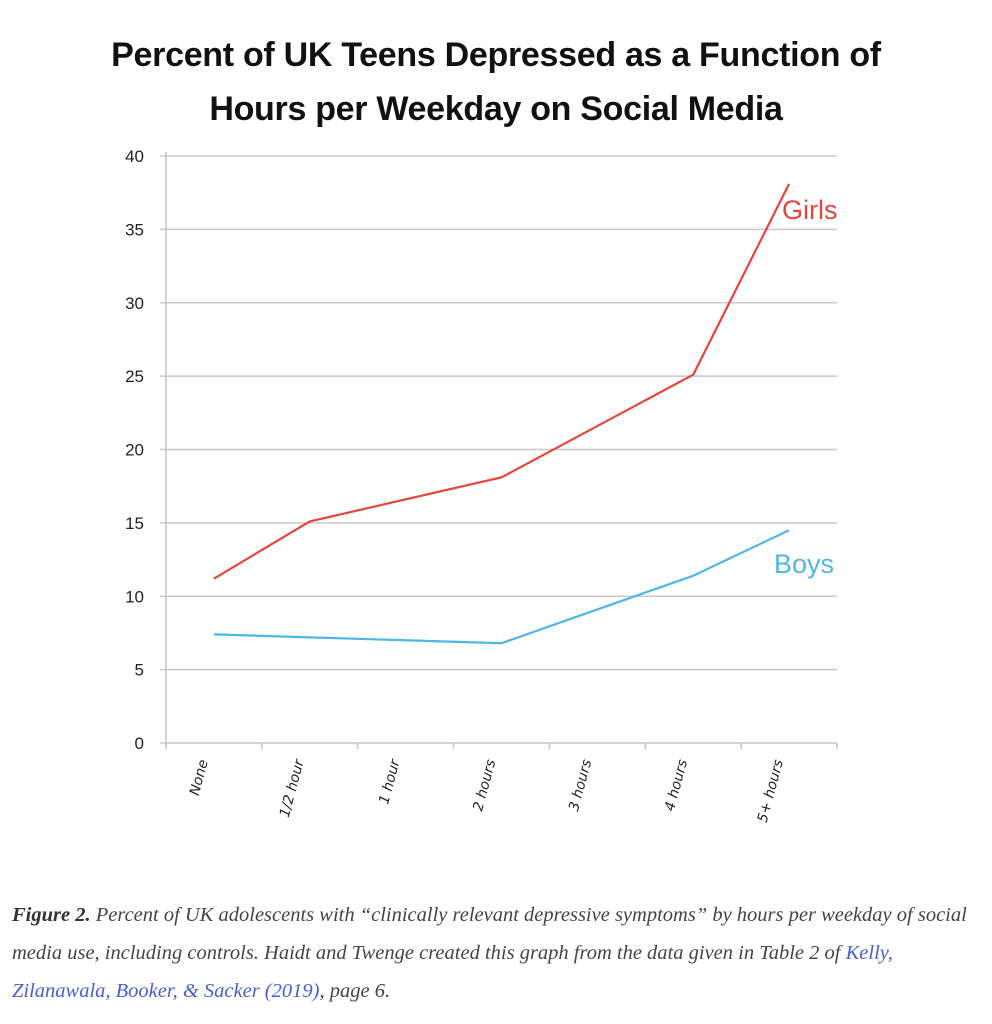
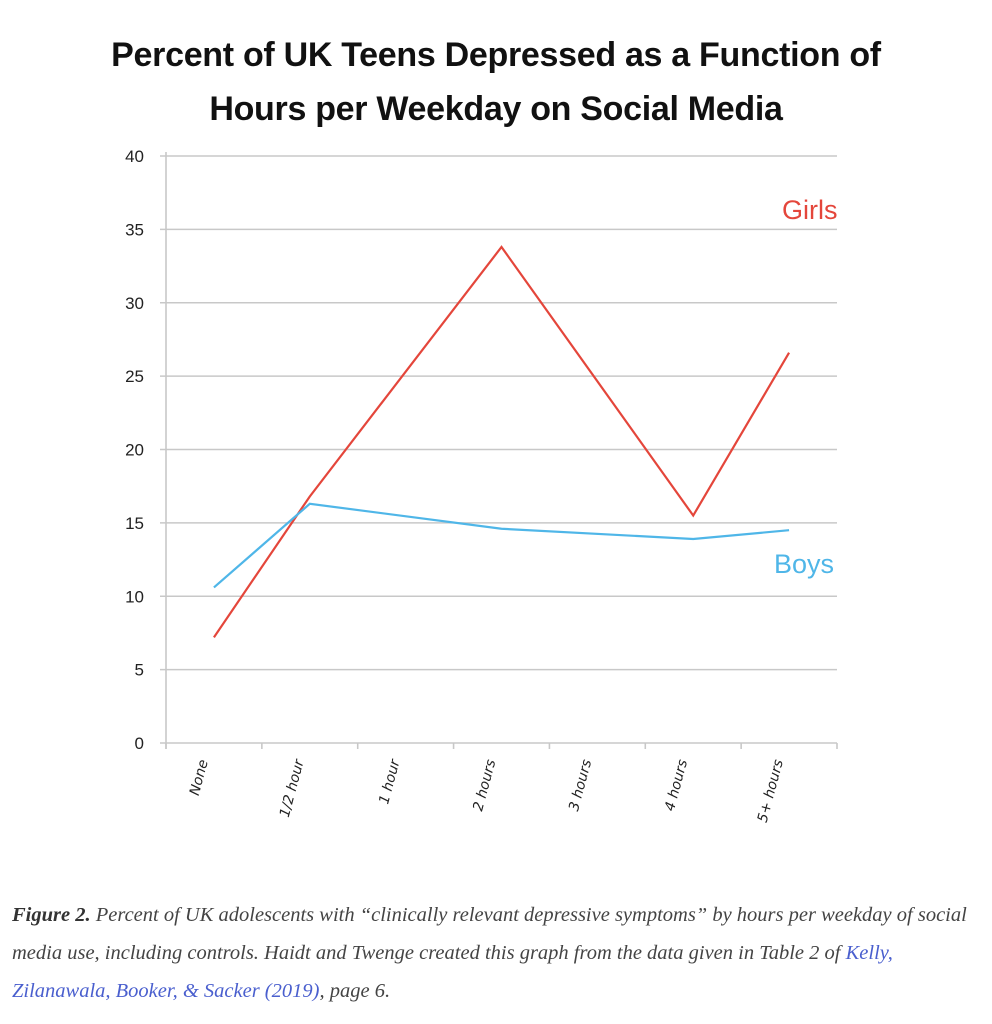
Girls/None: 11.2 -> 7.2
Boys/None: 7.4 -> 10.6
Girls/1/2 hour: 15.1 -> 16.8
Boys/1/2 hour: 7.2 -> 16.3
Girls/2 hours: 18.1 -> 33.8
Boys/2 hours: 6.8 -> 14.6
Girls/4 hours: 25.1 -> 15.5
Boys/4 hours: 11.4 -> 13.9
Girls/5+ hours: 38.1 -> 26.6
